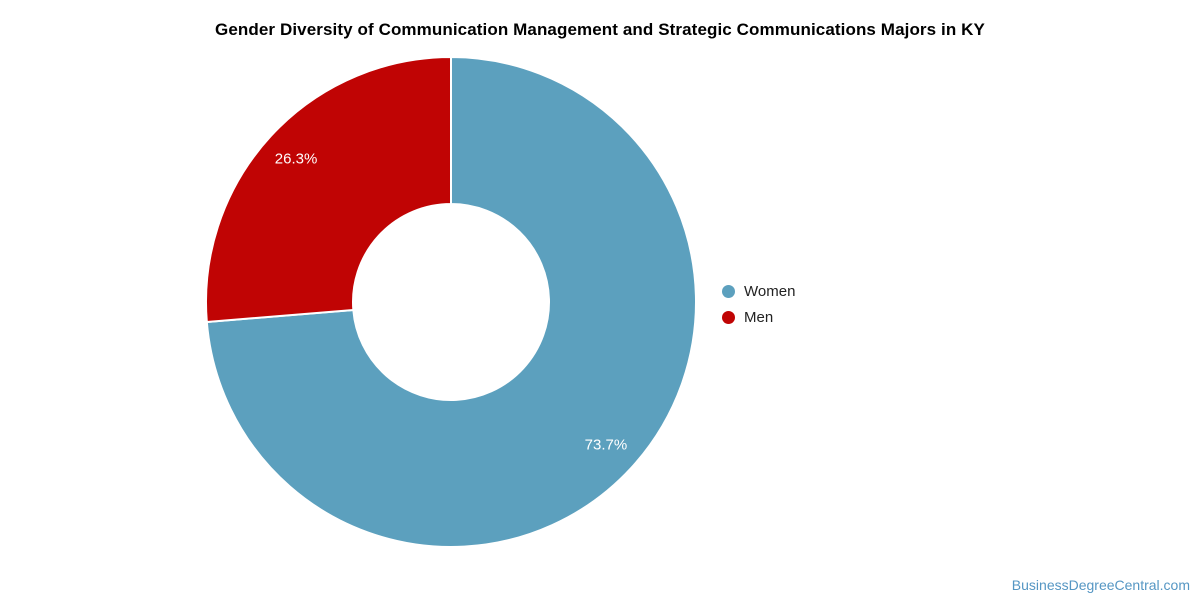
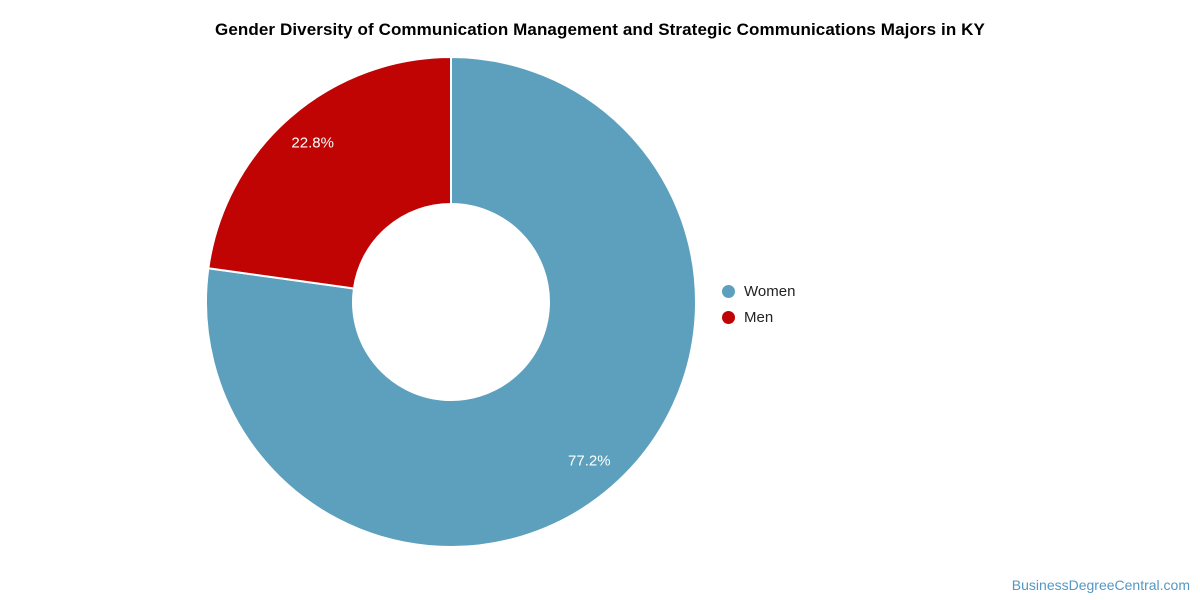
Women: 73.7% -> 77.2%
Men: 26.3% -> 22.8%
